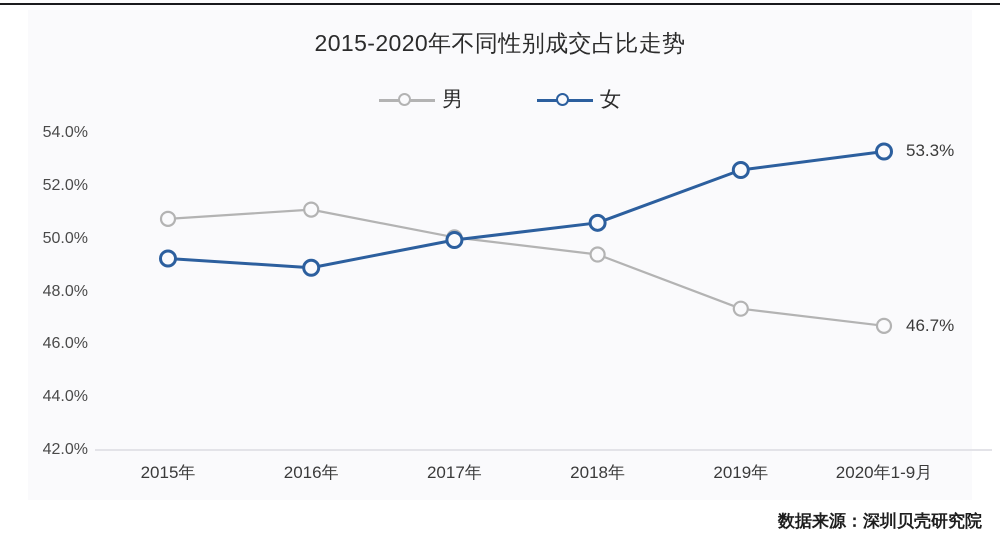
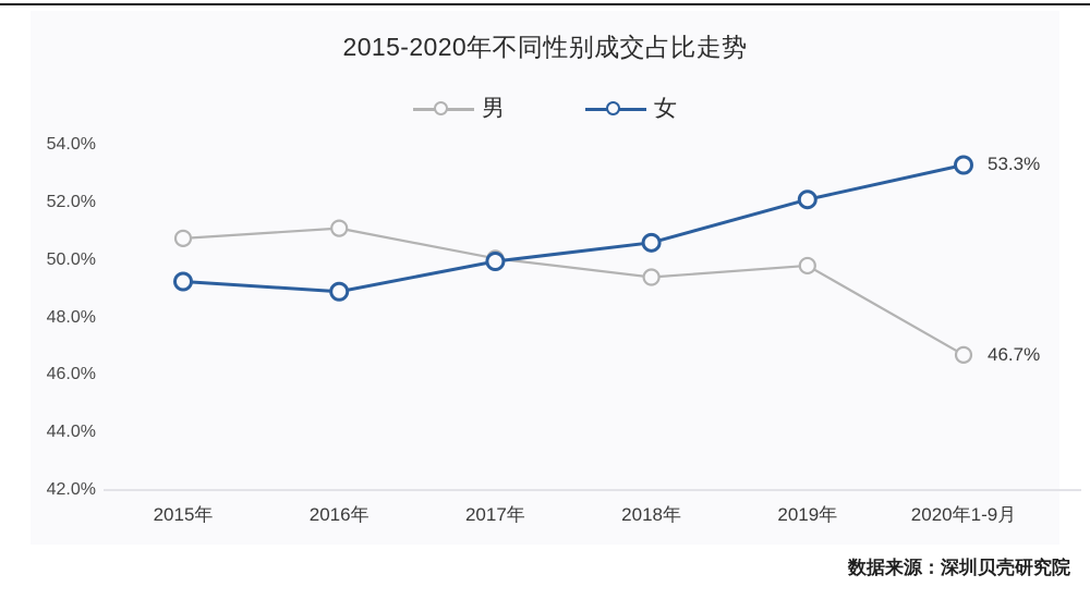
男/2019年: 47.4% -> 49.8%
女/2019年: 52.6% -> 52.1%
